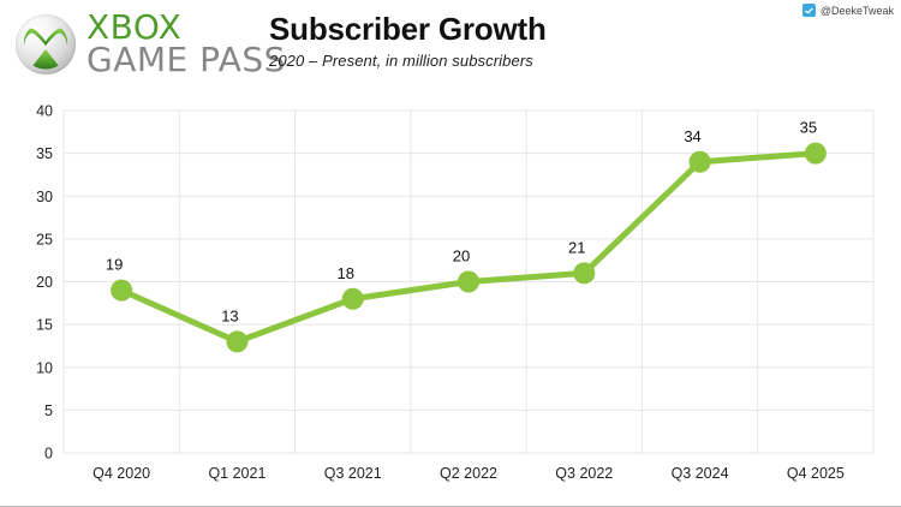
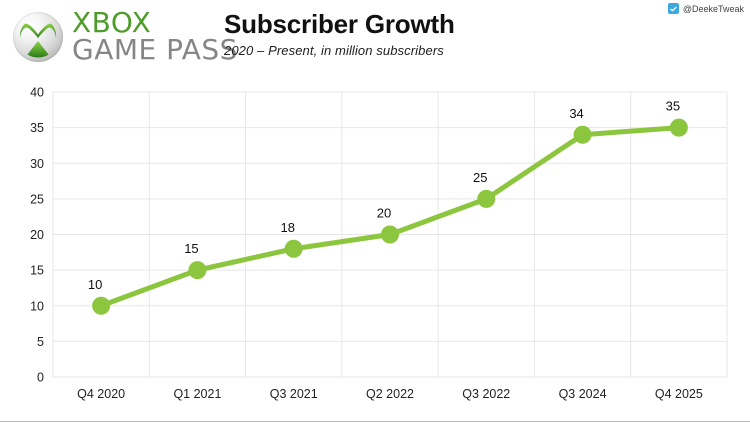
Q4 2020: 19 -> 10
Q1 2021: 13 -> 15
Q3 2022: 21 -> 25
